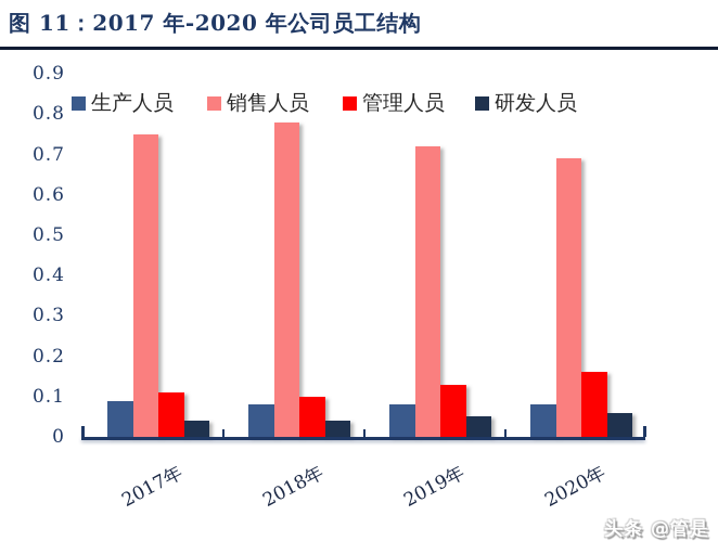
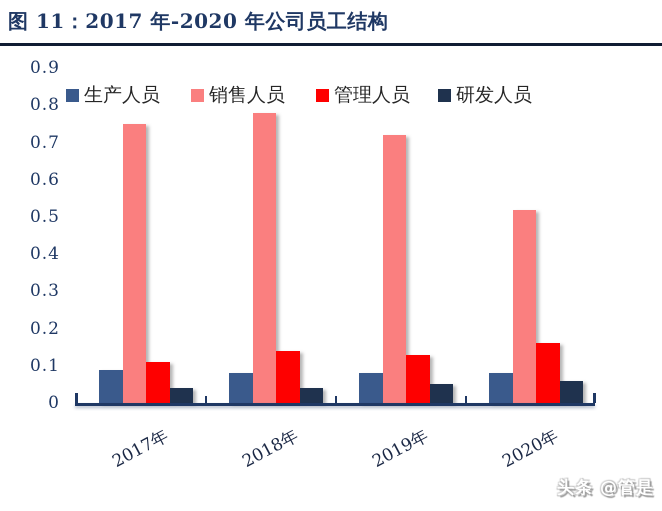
管理人员/2018年: 0.10 -> 0.14
销售人员/2020年: 0.69 -> 0.52
